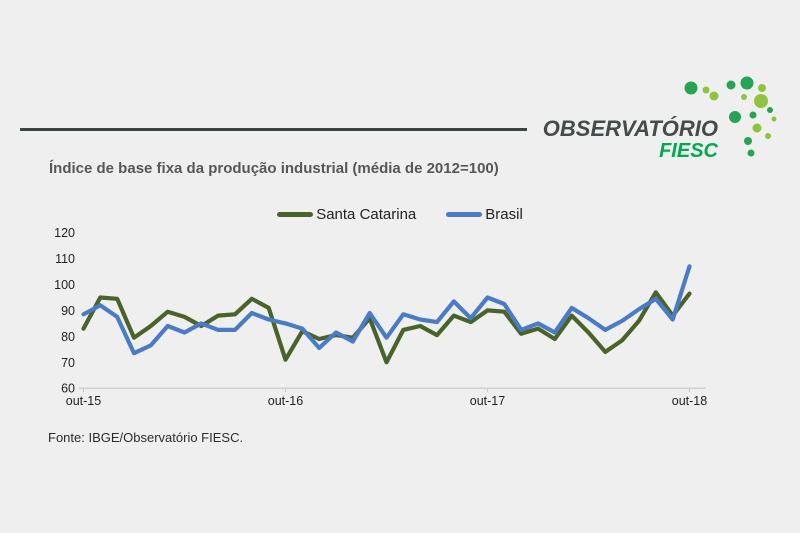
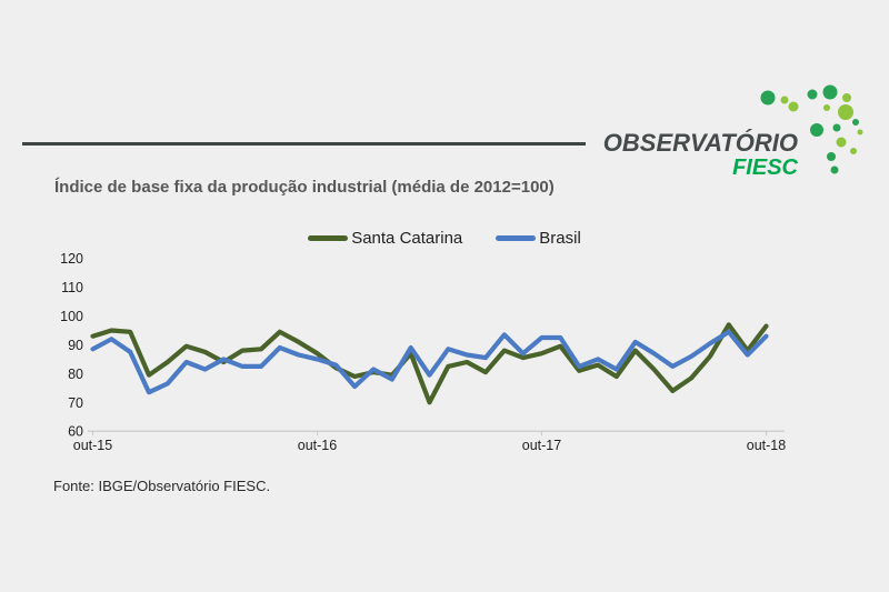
Santa Catarina/out-15: 83 -> 93
Santa Catarina/out-16: 71 -> 87
Santa Catarina/out-17: 90 -> 87
Brasil/out-17: 95 -> 92
Brasil/out-18: 107 -> 93
